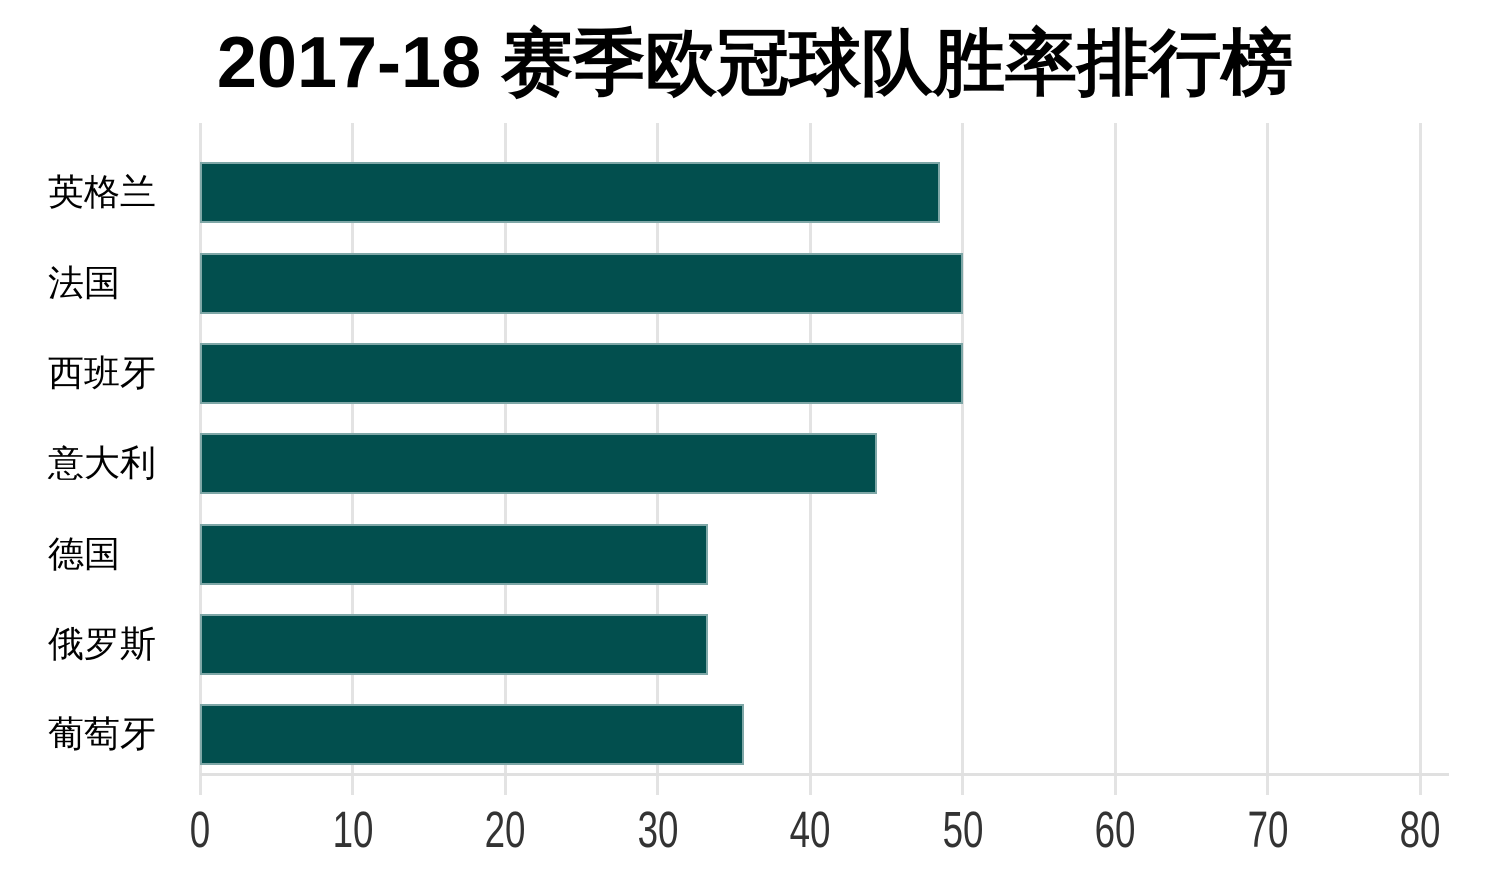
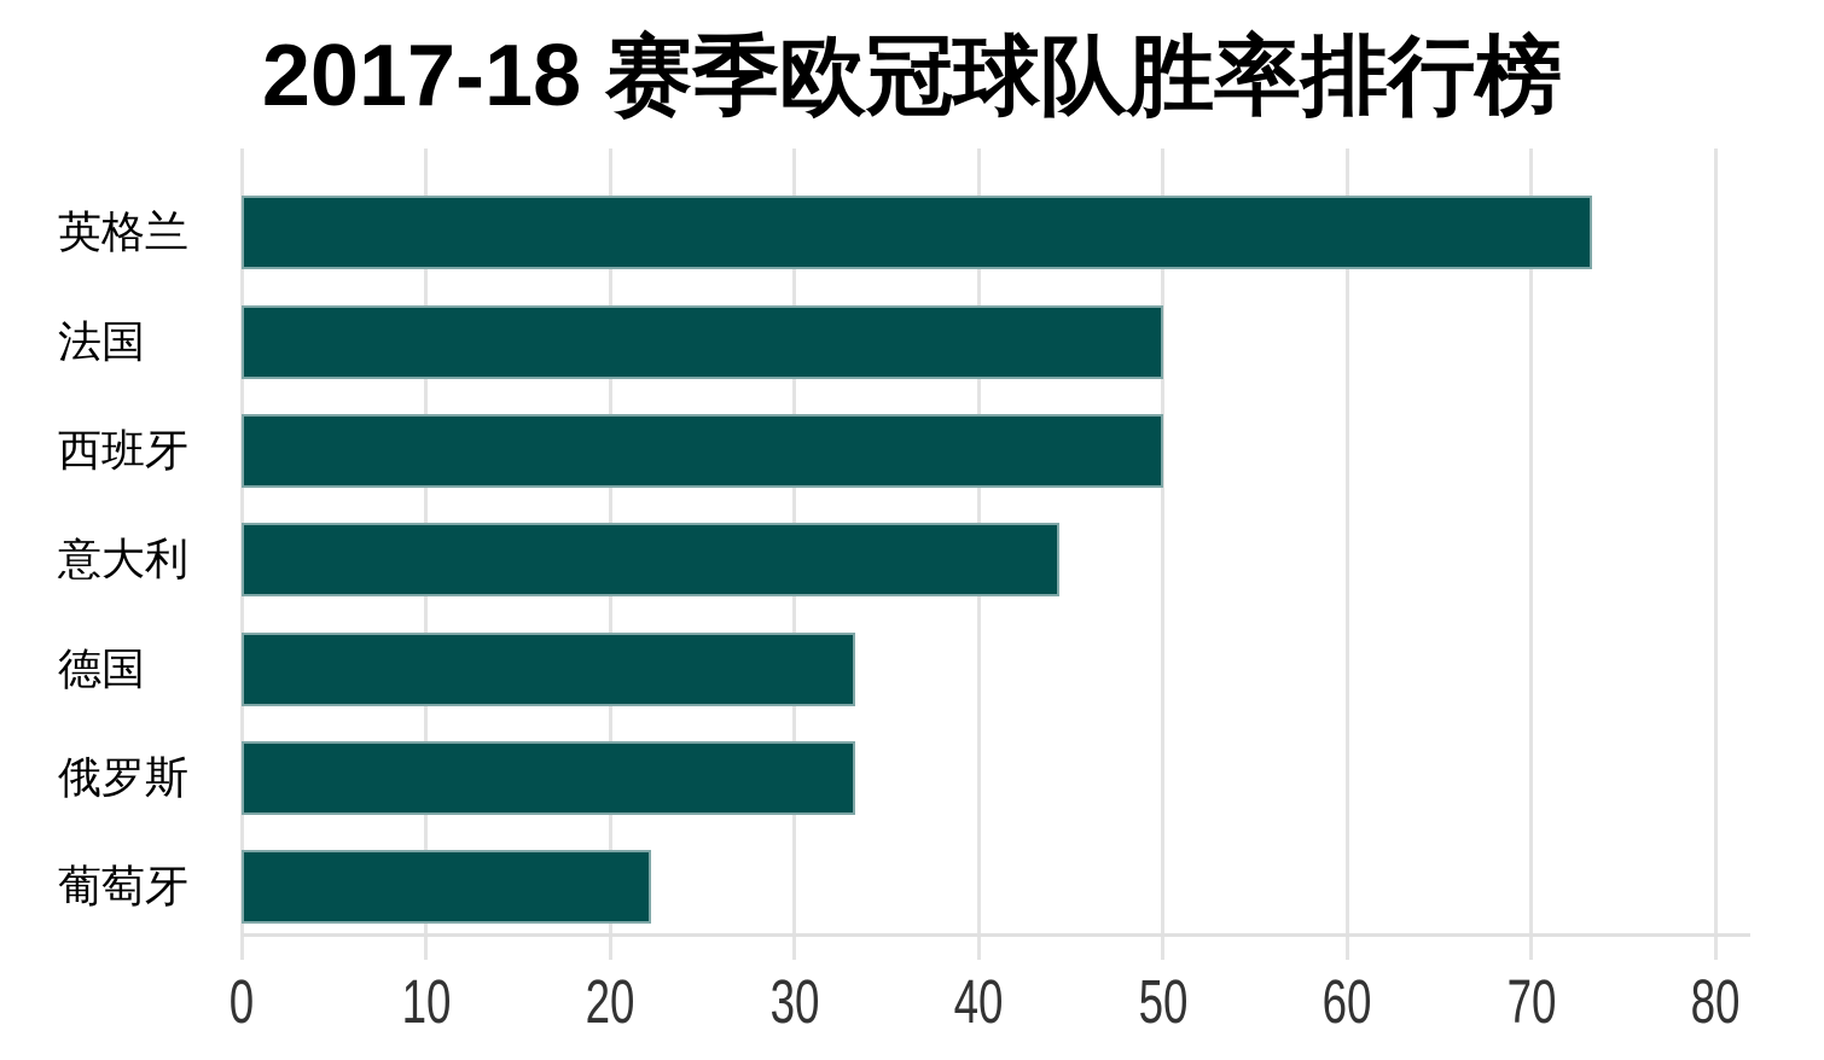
英格兰: 48.5 -> 73.3
葡萄牙: 35.7 -> 22.2
